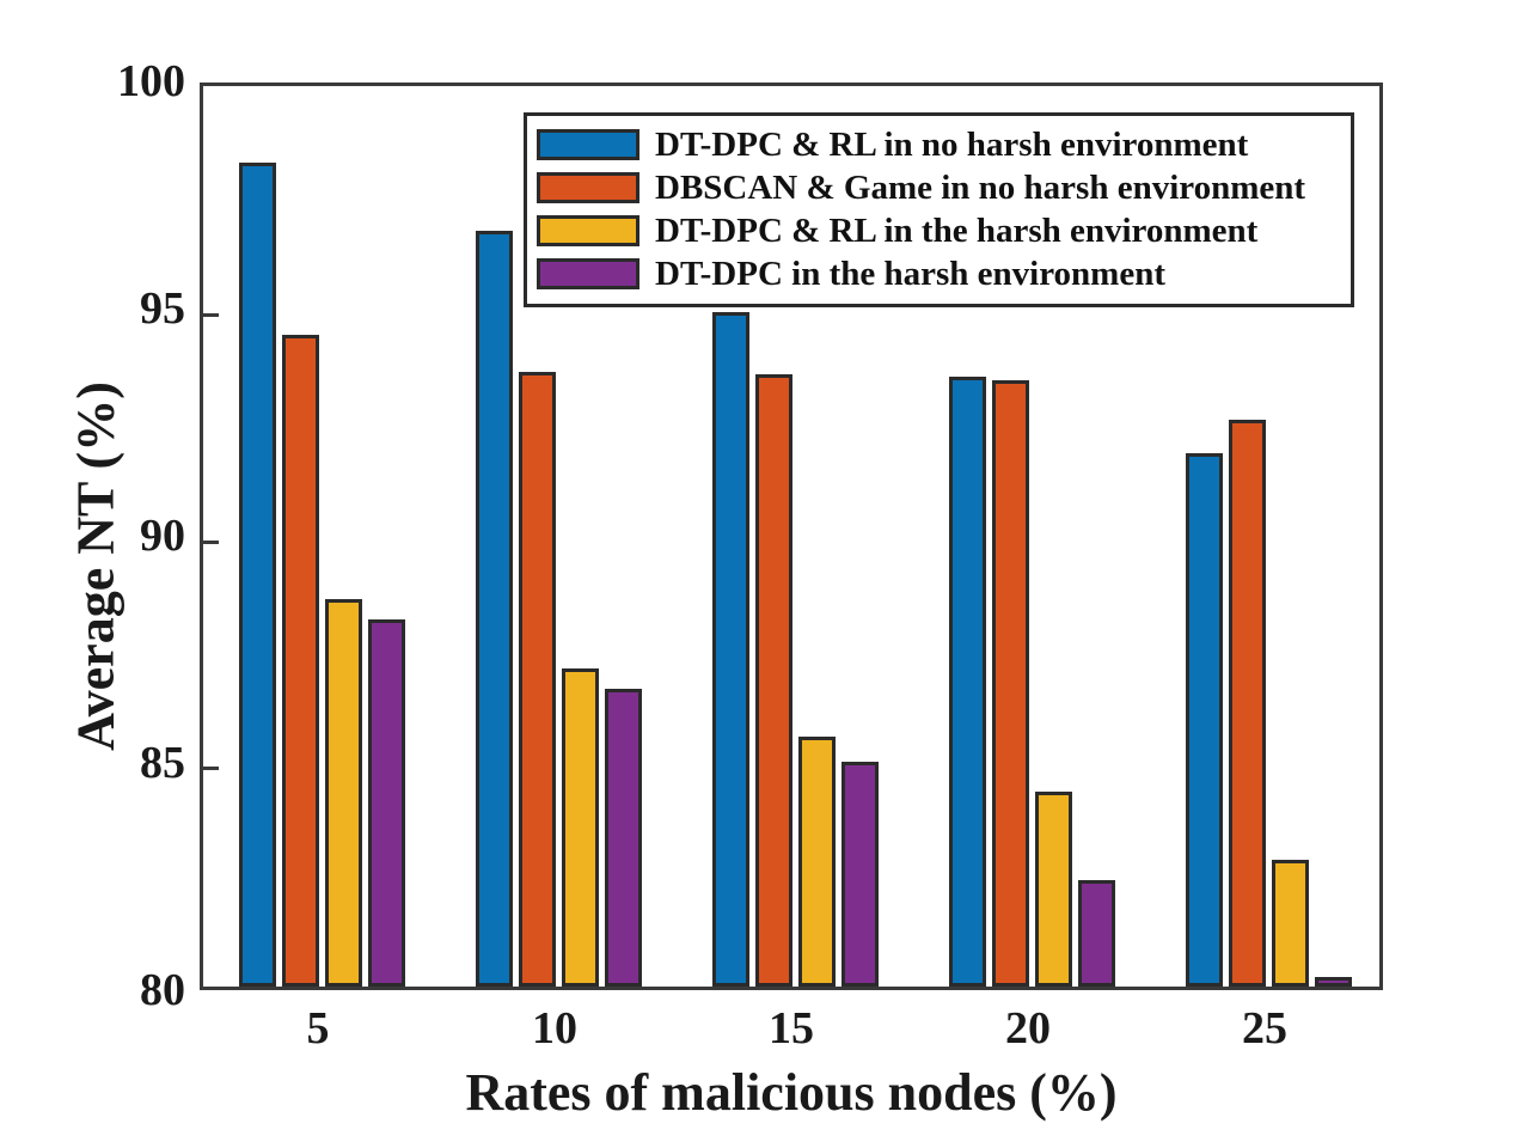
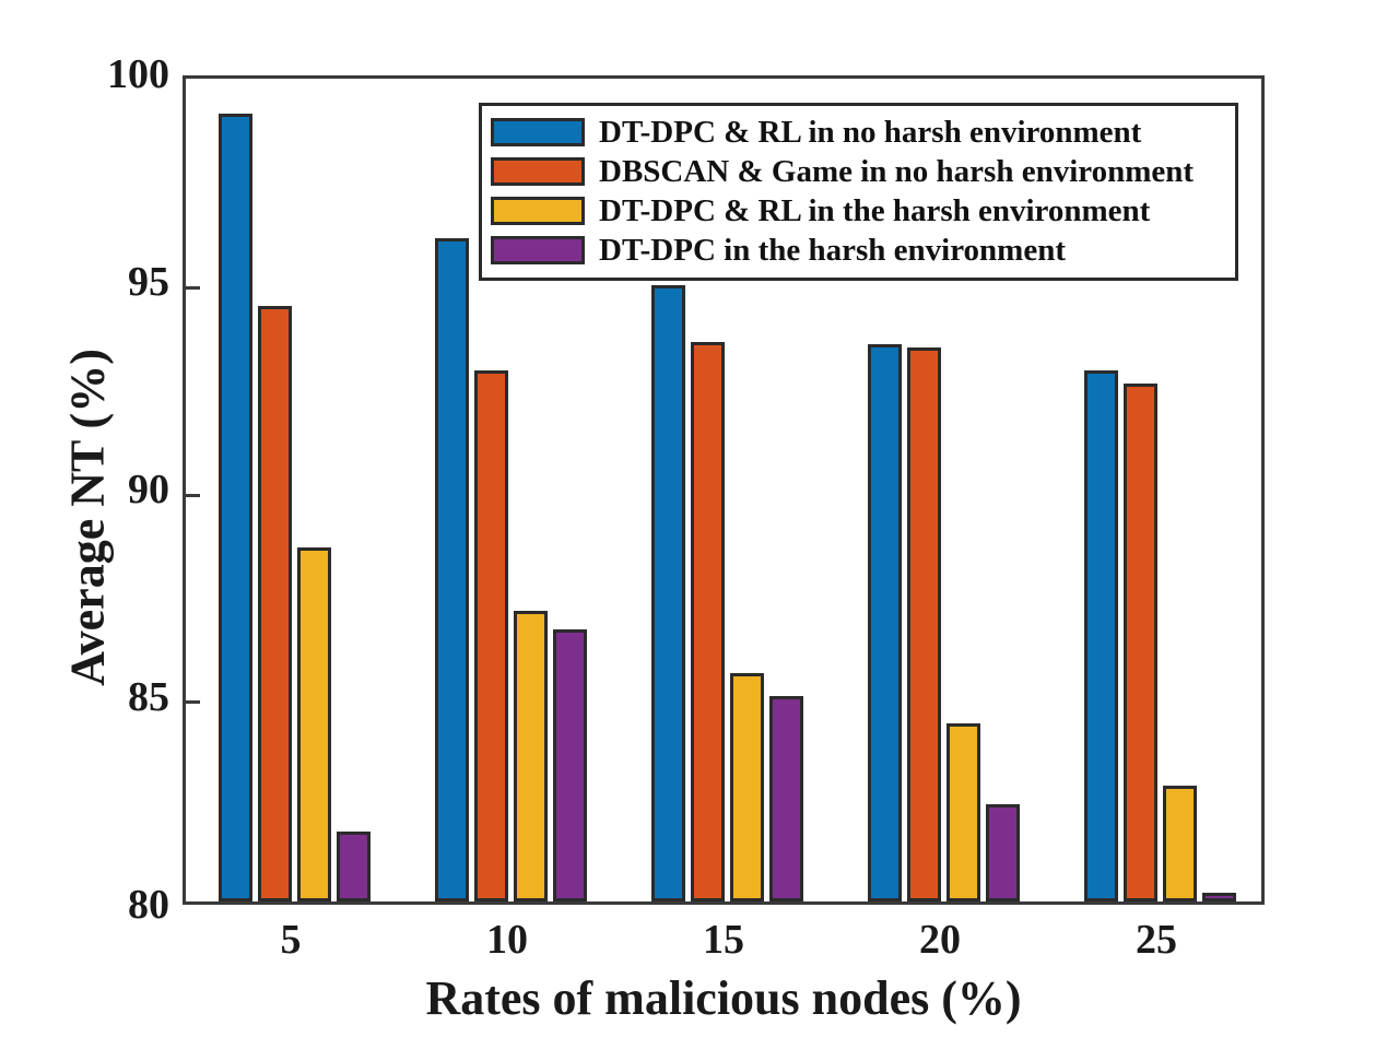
DT-DPC & RL in no harsh environment/5: 98.2 -> 99.0
DT-DPC in the harsh environment/5: 88.1 -> 81.7
DT-DPC & RL in no harsh environment/10: 96.7 -> 96.0
DBSCAN & Game in no harsh environment/10: 93.5 -> 92.8
DT-DPC & RL in no harsh environment/25: 91.8 -> 92.8
